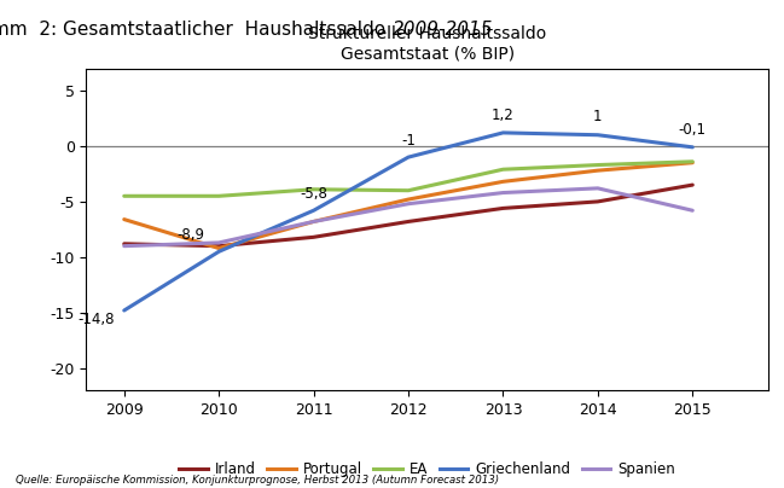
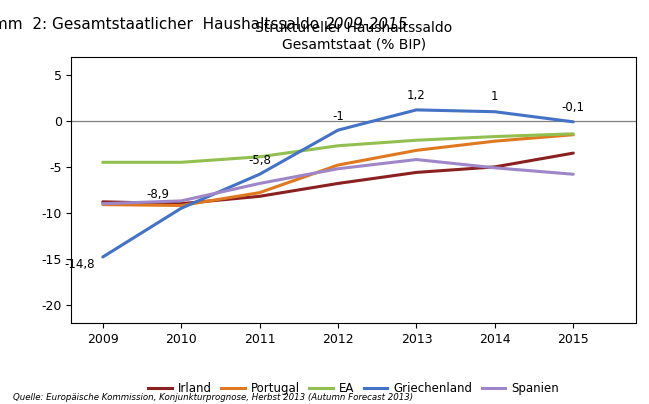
Portugal/2009: -6.6 -> -9.1
Portugal/2011: -6.8 -> -7.8
EA/2012: -4.0 -> -2.7
Spanien/2014: -3.8 -> -5.1
